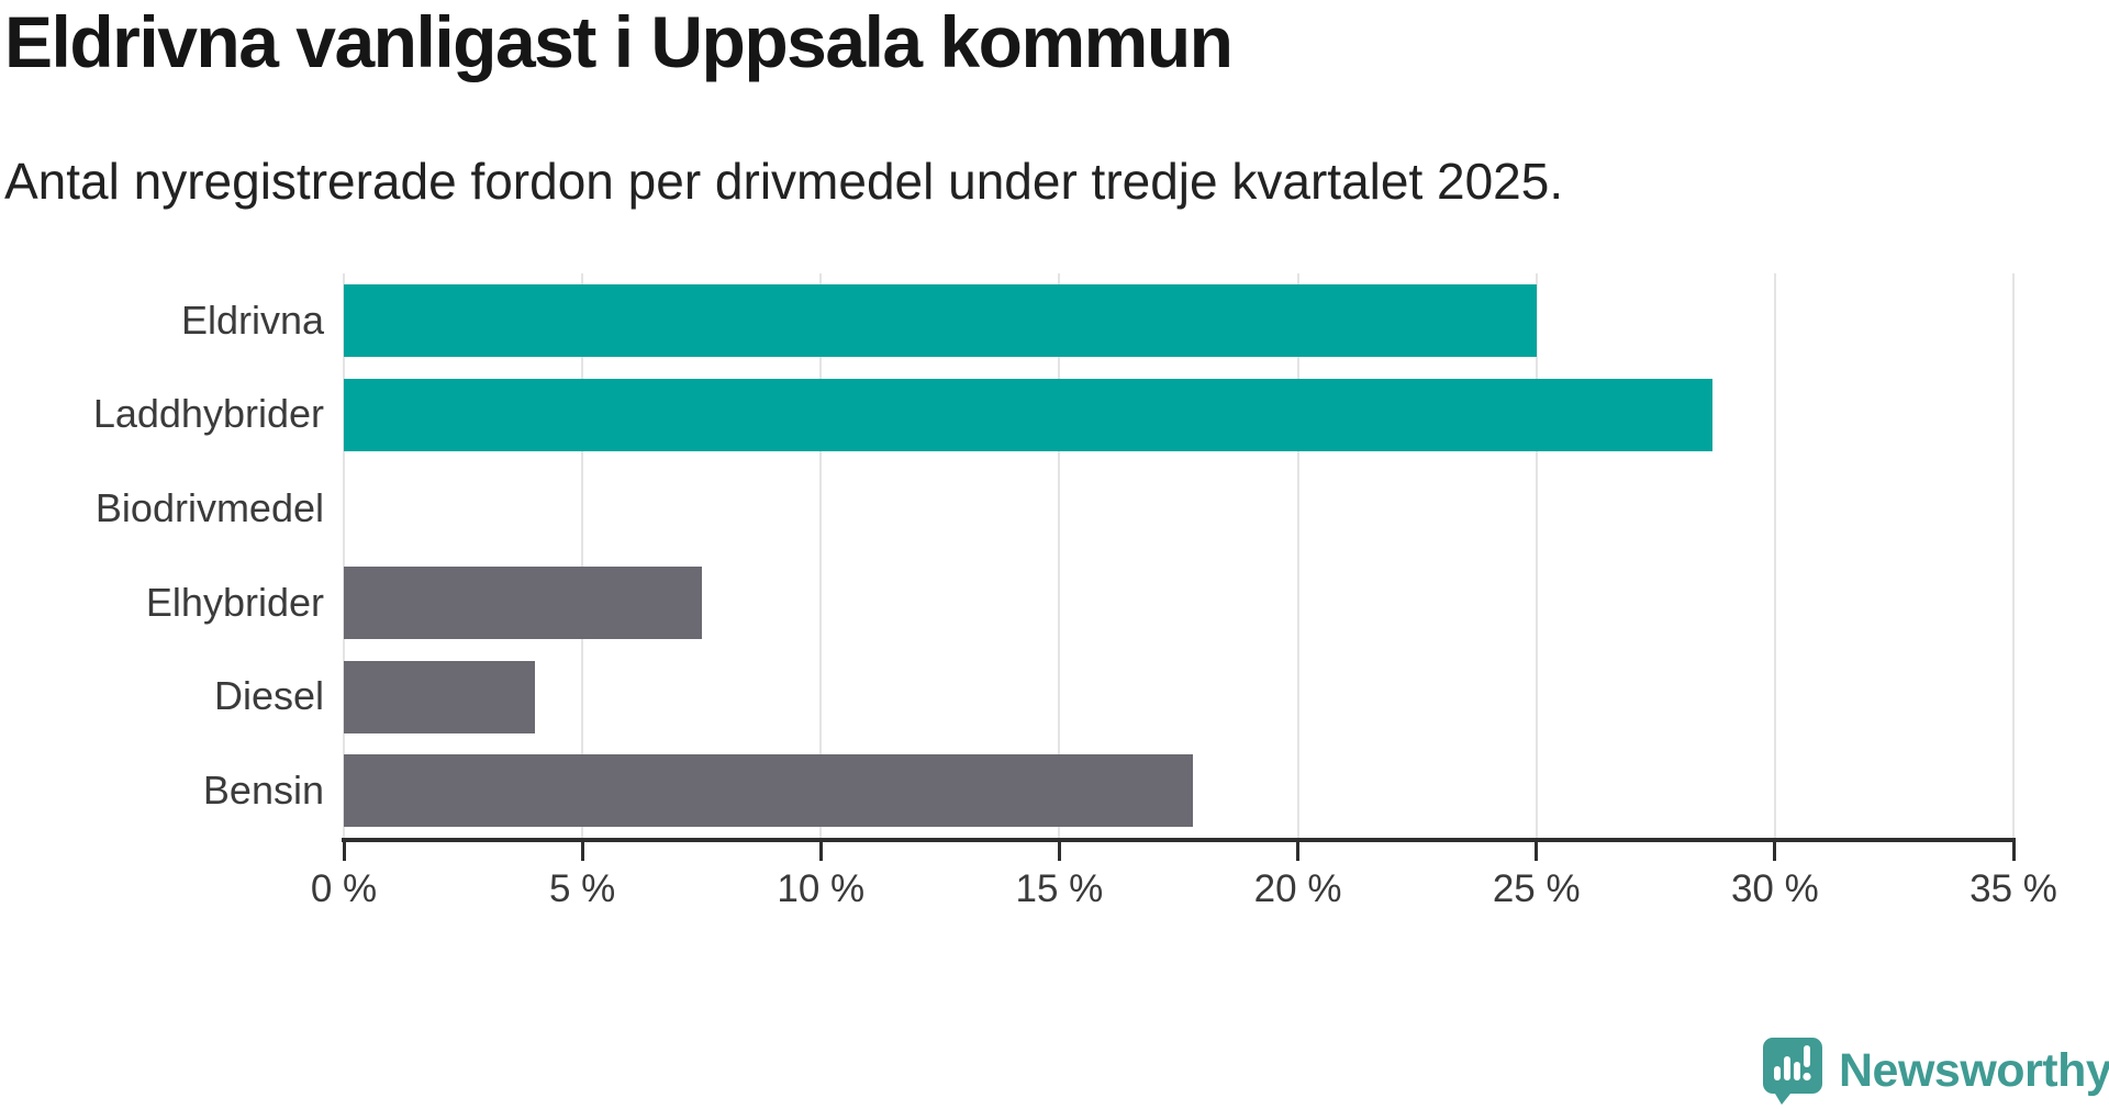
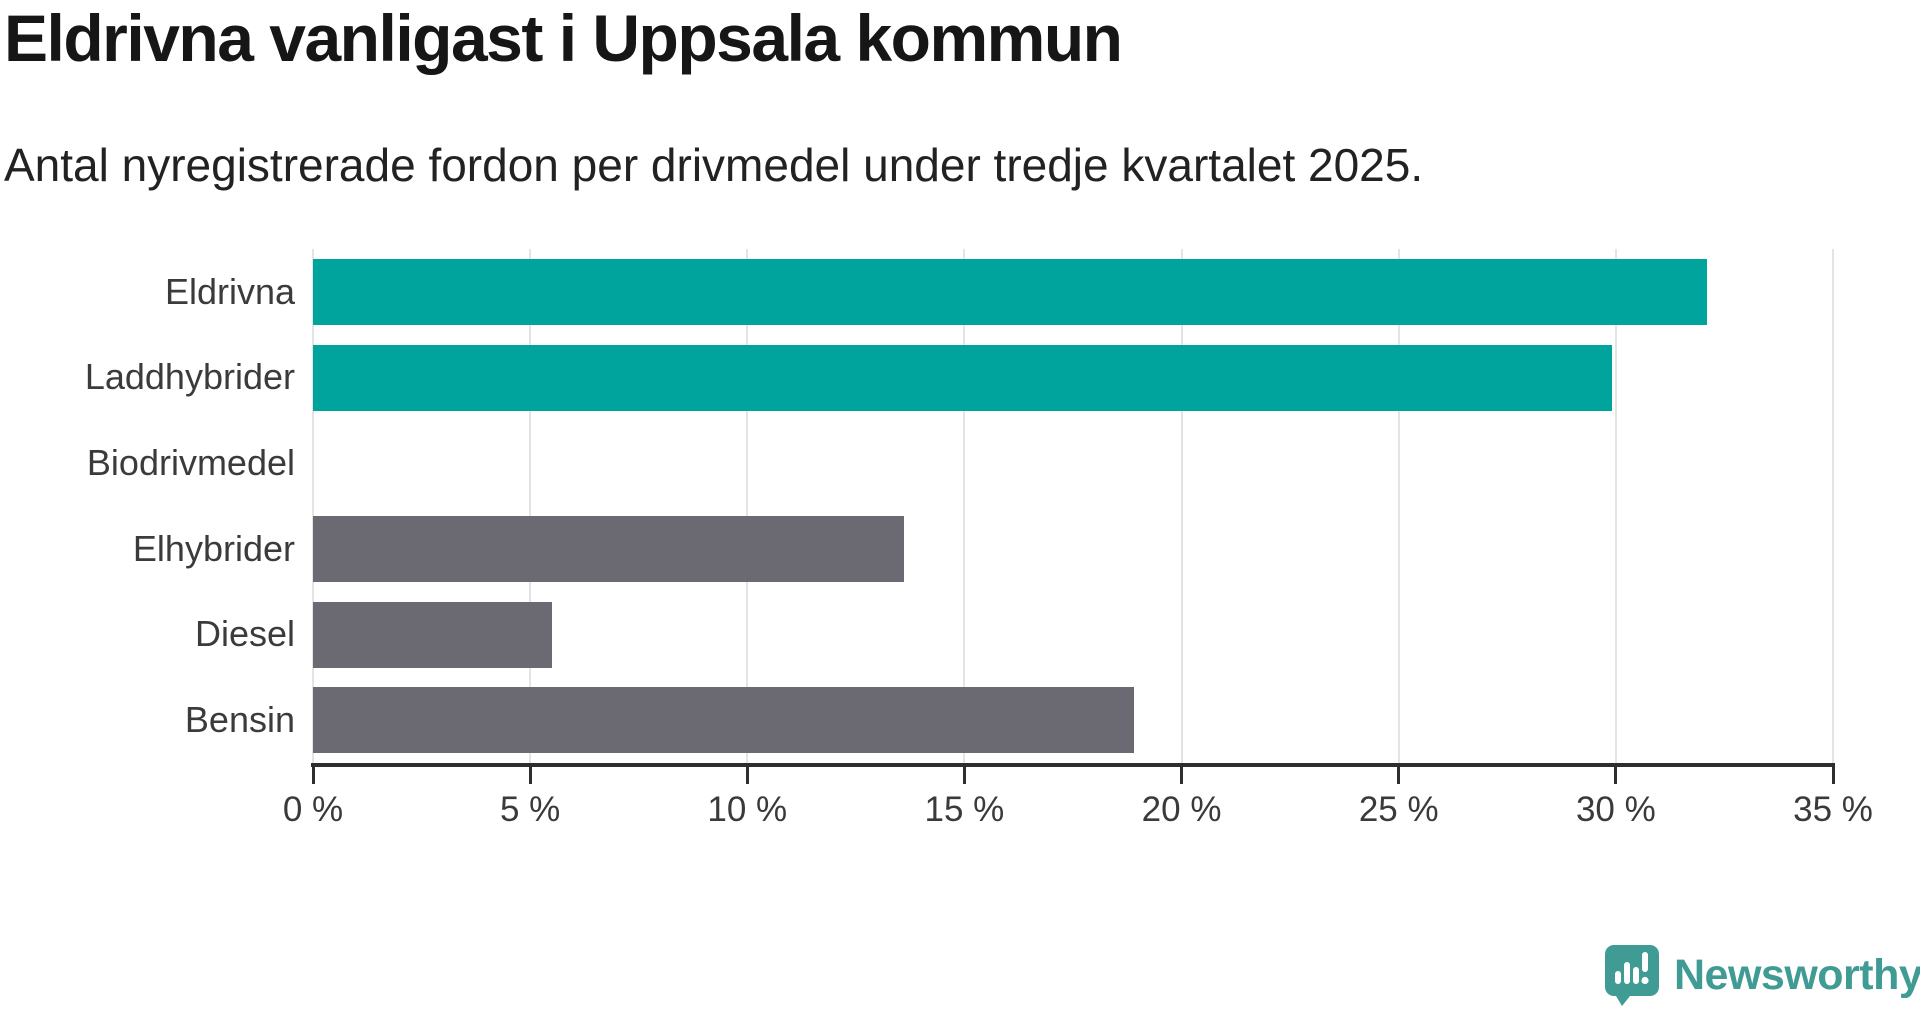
Eldrivna: 25.0% -> 32.1%
Laddhybrider: 28.7% -> 29.9%
Elhybrider: 7.5% -> 13.6%
Diesel: 4.0% -> 5.5%
Bensin: 17.8% -> 18.9%
